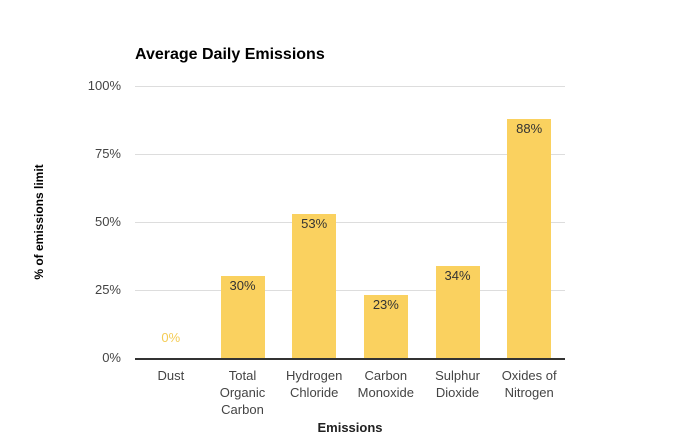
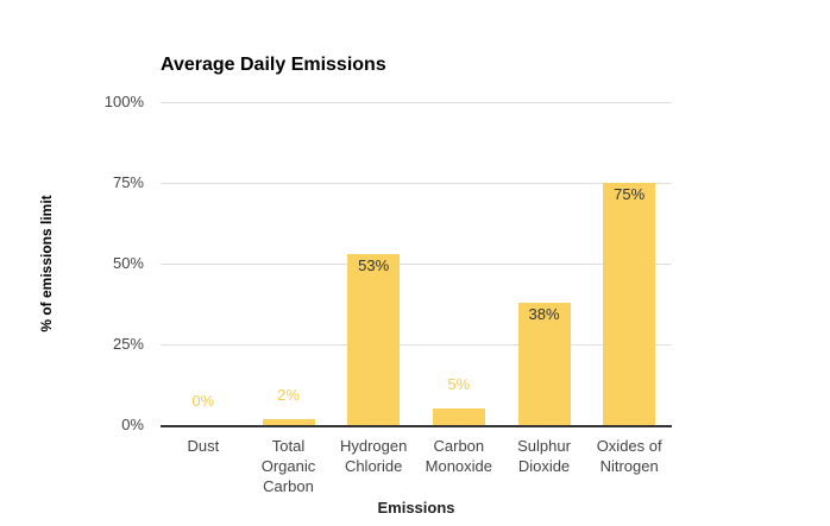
Total Organic Carbon: 30% -> 2%
Carbon Monoxide: 23% -> 5%
Sulphur Dioxide: 34% -> 38%
Oxides of Nitrogen: 88% -> 75%
